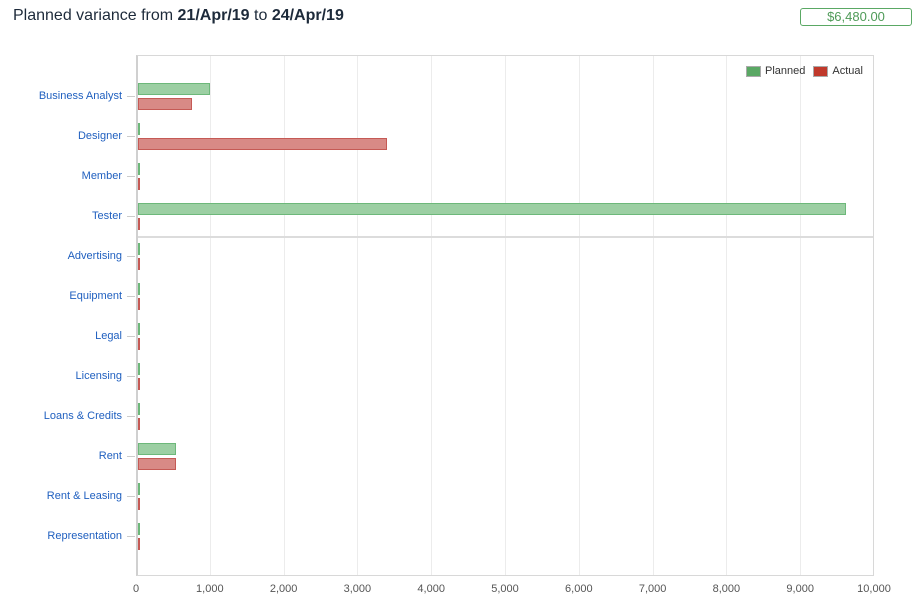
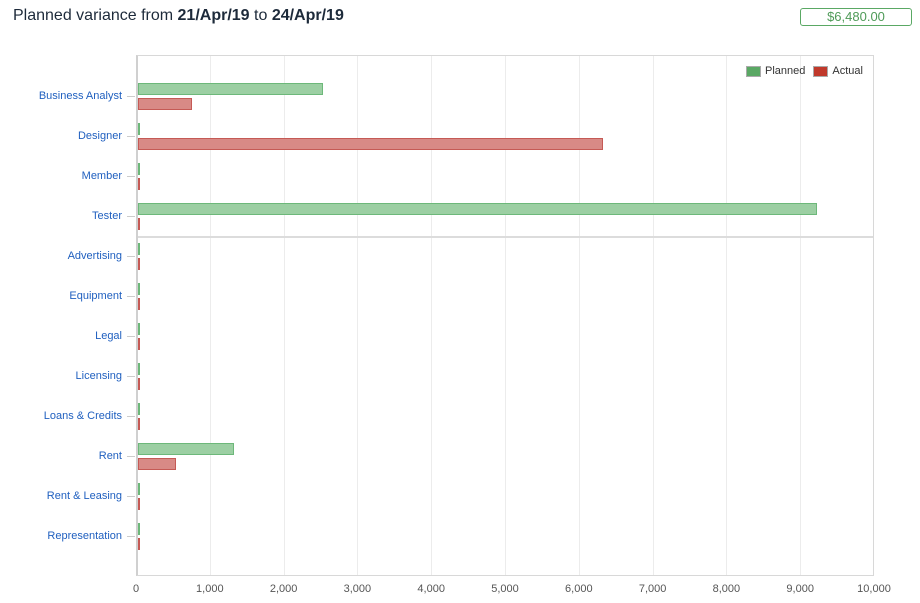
Planned/Business Analyst: 1000 -> 2500
Actual/Designer: 3400 -> 6300
Planned/Tester: 9600 -> 9200
Planned/Rent: 500 -> 1300
